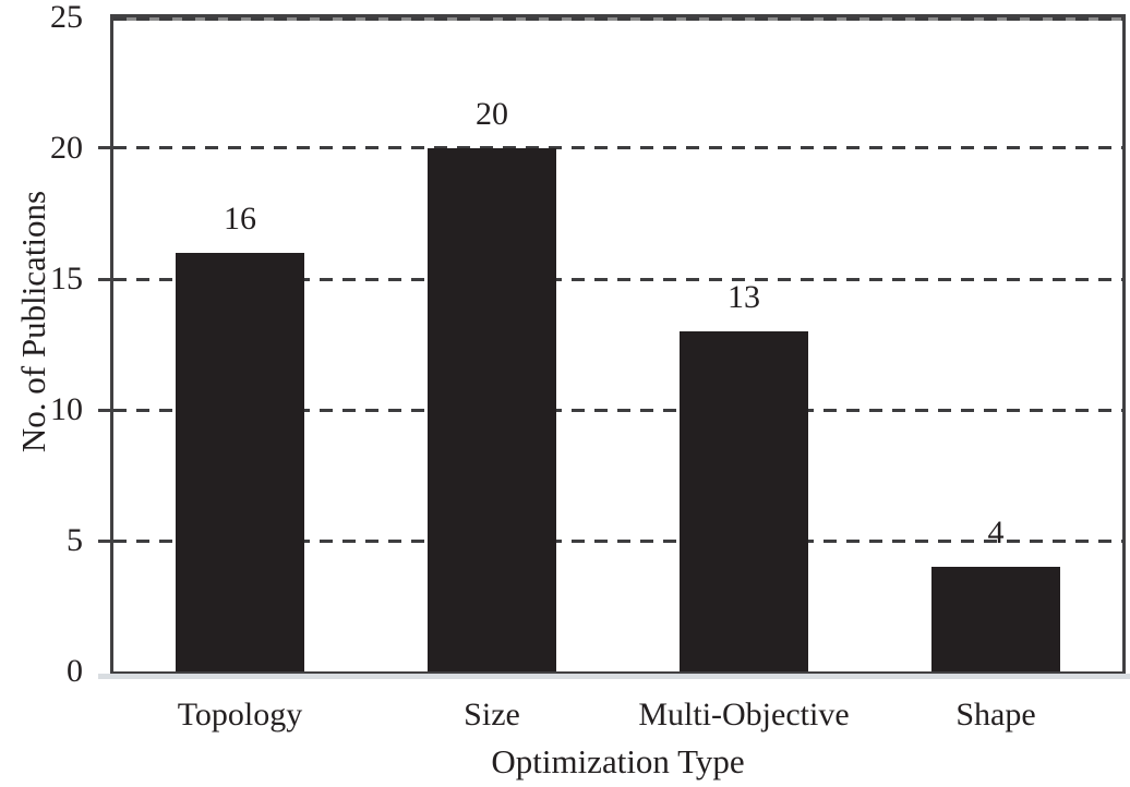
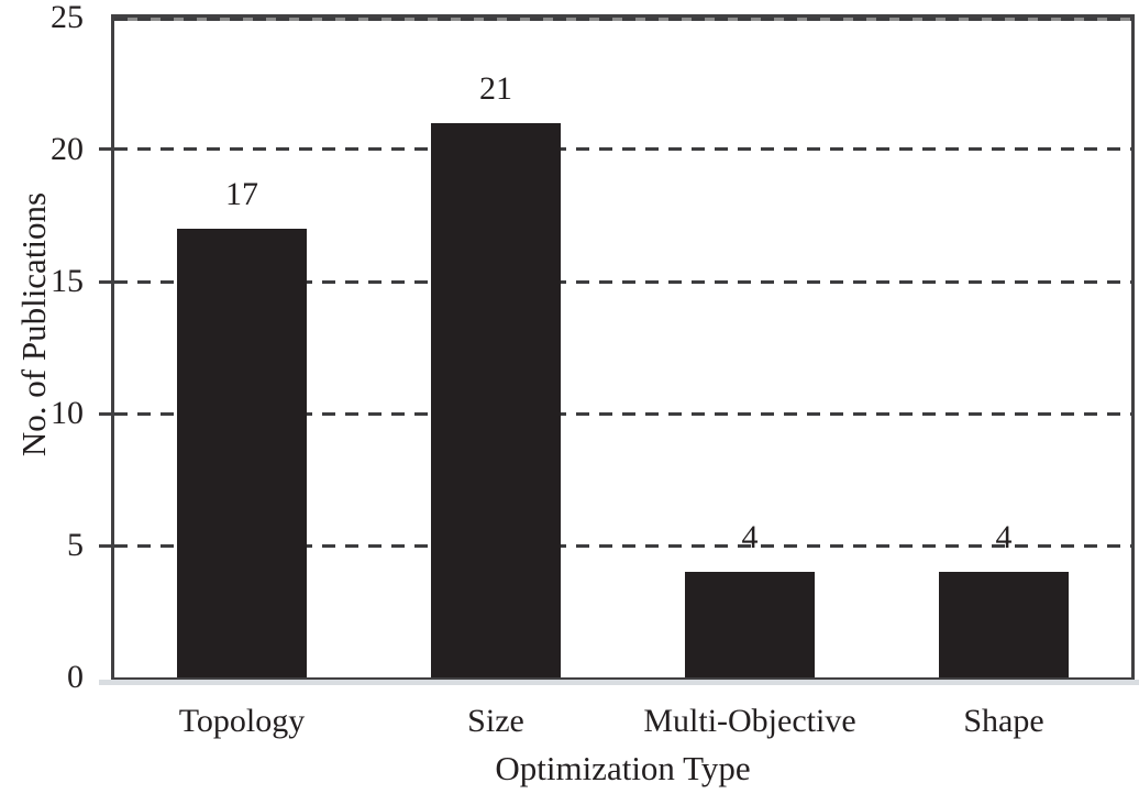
Topology: 16 -> 17
Size: 20 -> 21
Multi-Objective: 13 -> 4
